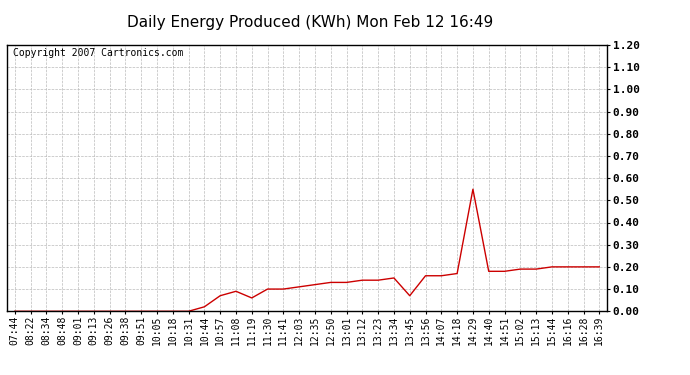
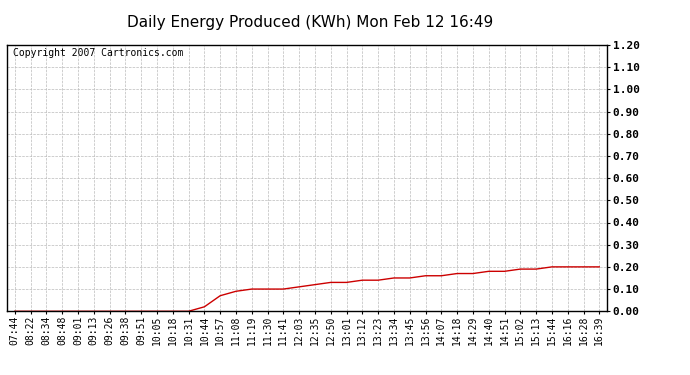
11:19: 0.06 -> 0.10
13:45: 0.07 -> 0.15
14:29: 0.55 -> 0.17
